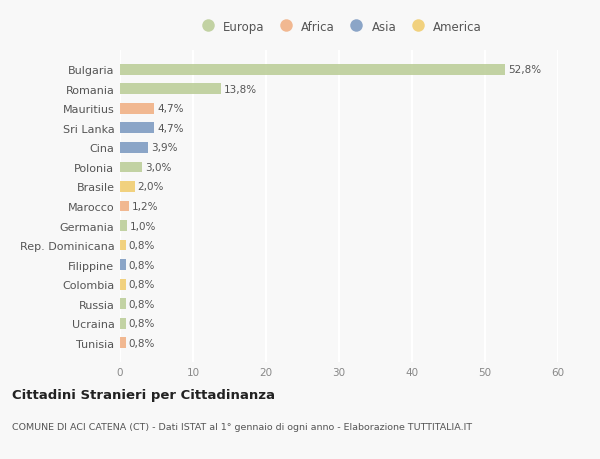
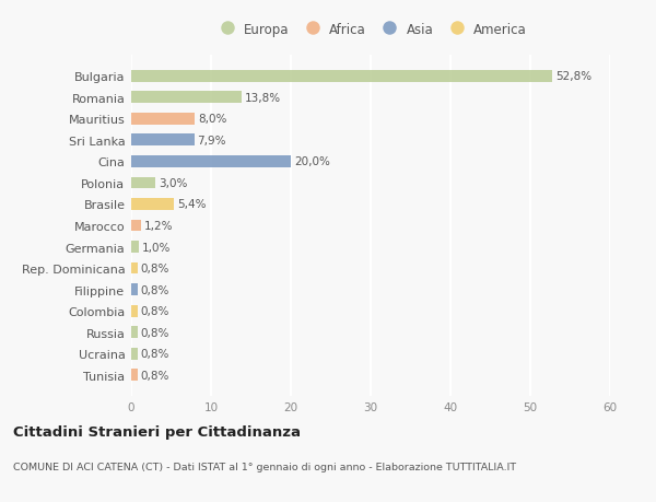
Mauritius: 4,7% -> 8,0%
Sri Lanka: 4,7% -> 7,9%
Cina: 3,9% -> 20,0%
Brasile: 2,0% -> 5,4%
